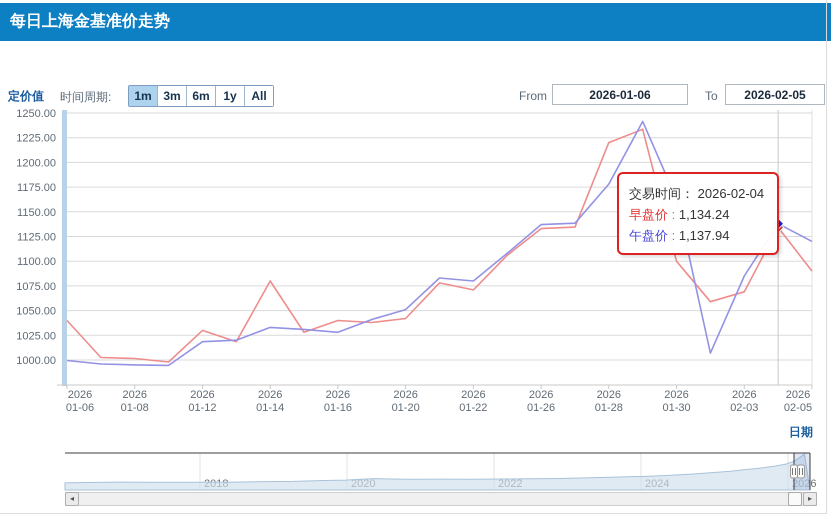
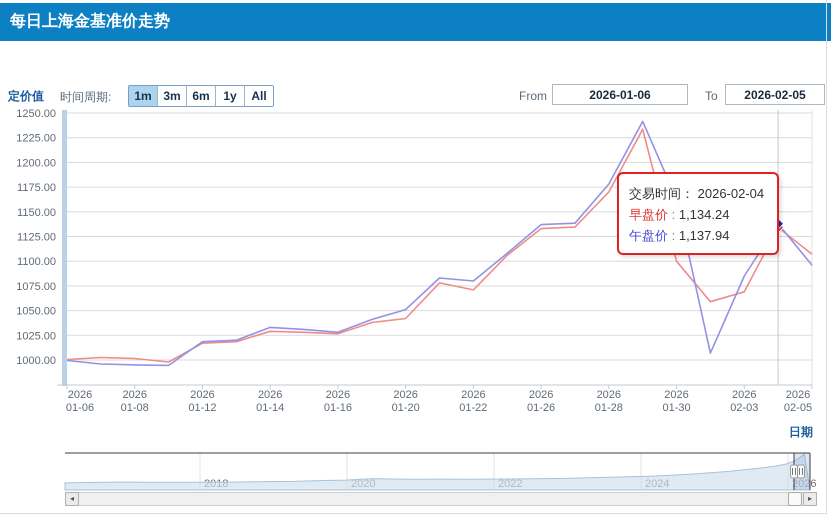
早盘价/01-06: 1040 -> 1000
早盘价/01-12: 1030 -> 1020
早盘价/01-14: 1080 -> 1030
早盘价/01-16: 1040 -> 1030
早盘价/01-28: 1220 -> 1170
早盘价/02-05: 1090 -> 1110
午盘价/02-05: 1120 -> 1100
